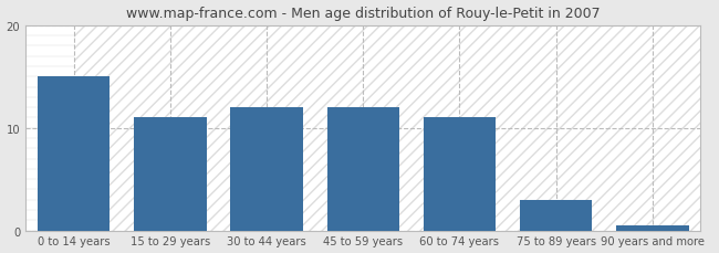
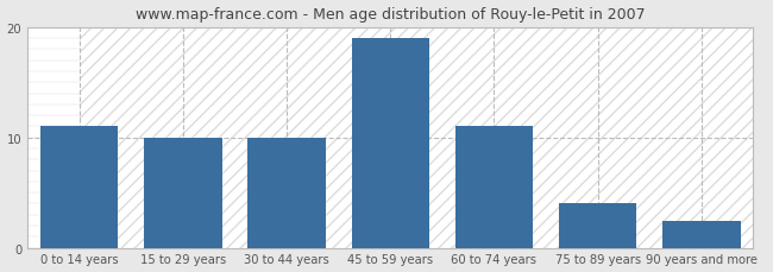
0 to 14 years: 15.0 -> 11.0
15 to 29 years: 11.0 -> 10.0
30 to 44 years: 12.0 -> 10.0
45 to 59 years: 12.0 -> 19.0
75 to 89 years: 3.0 -> 4.0
90 years and more: 0.5 -> 2.4
